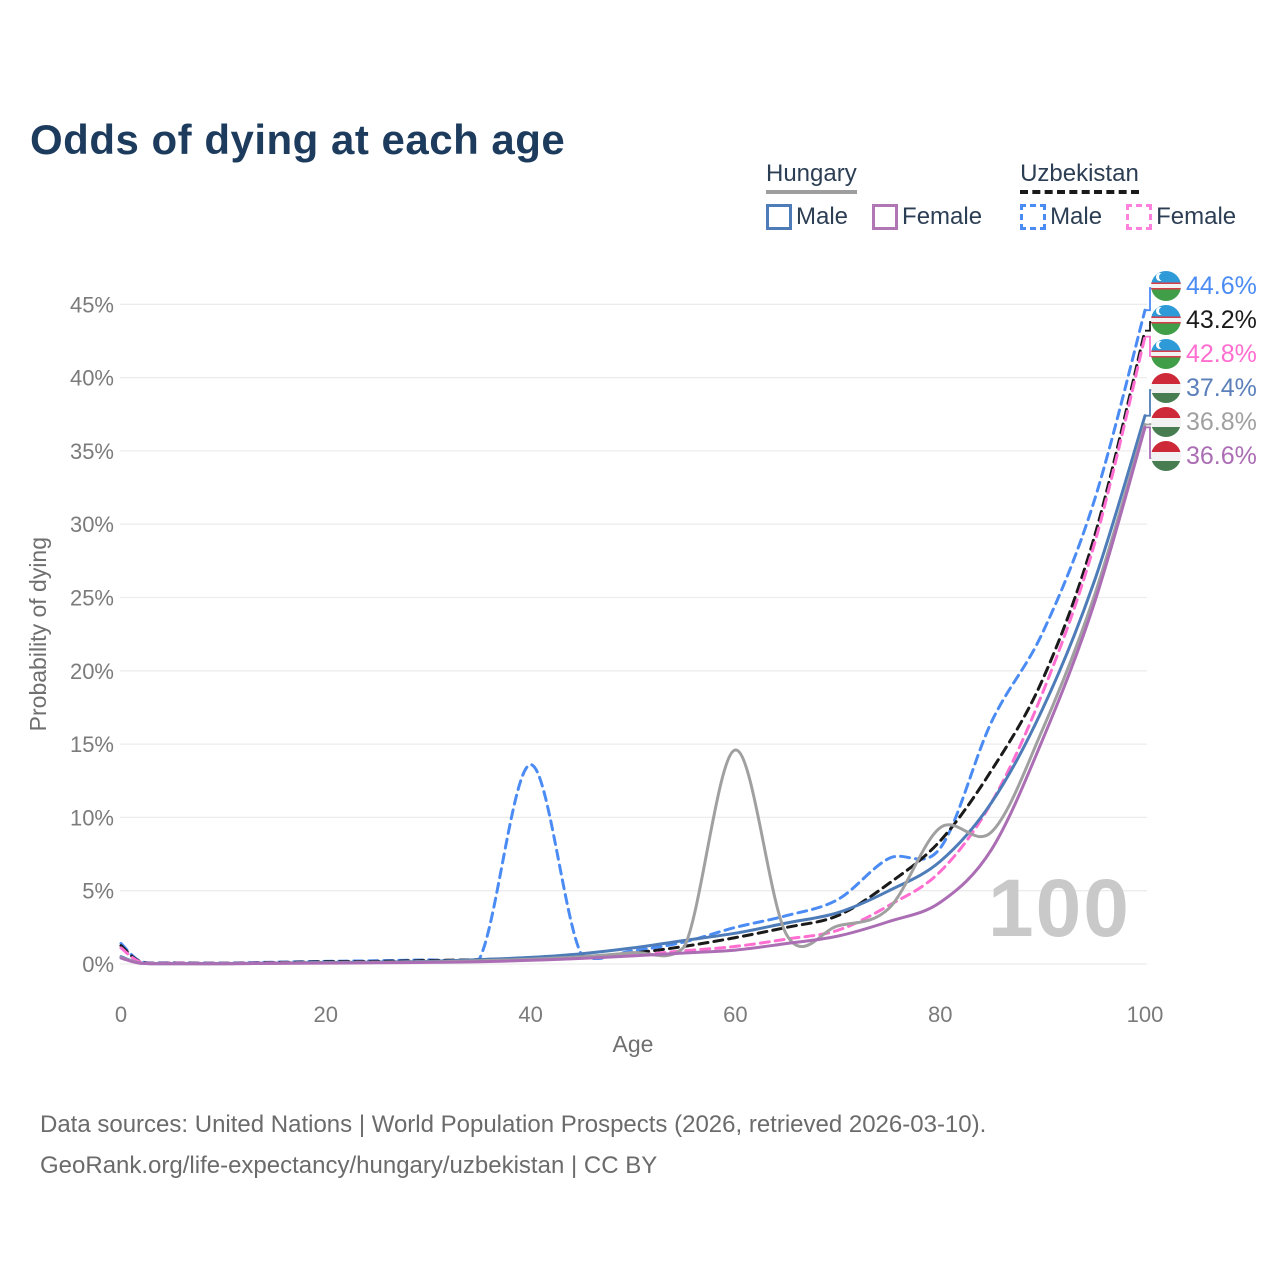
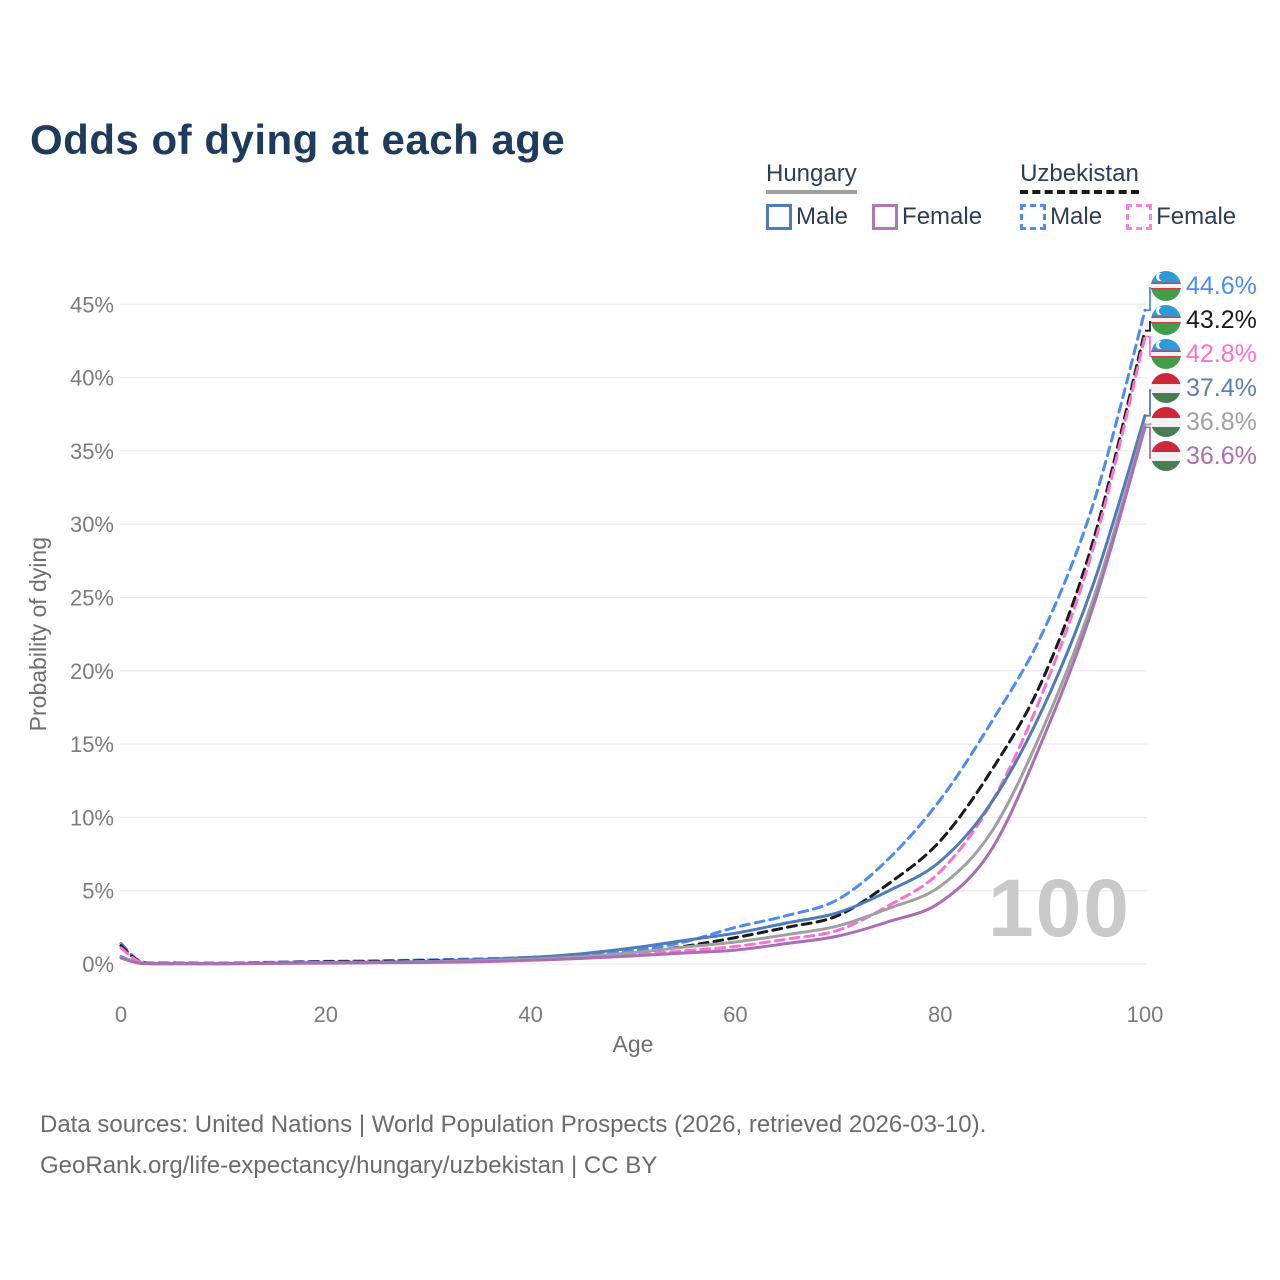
Uzbekistan Male/40: 13.6% -> 0.5%
Hungary/60: 14.6% -> 1.5%
Uzbekistan Male/80: 7.9% -> 11.2%
Hungary/80: 9.3% -> 5.3%
